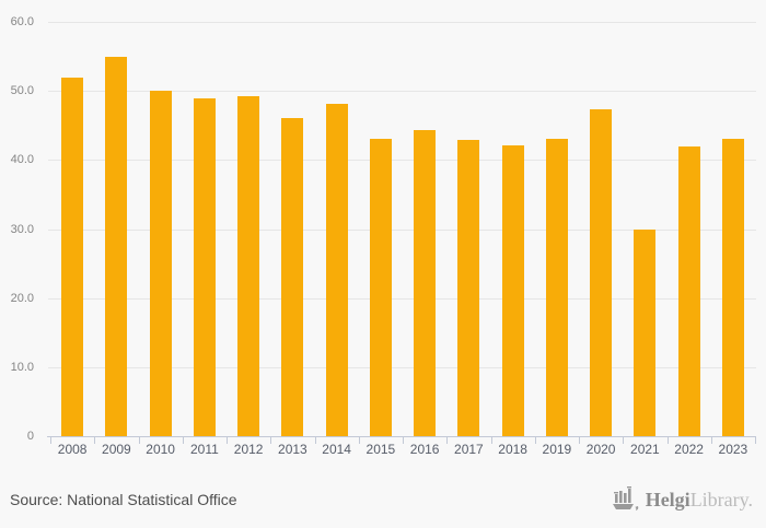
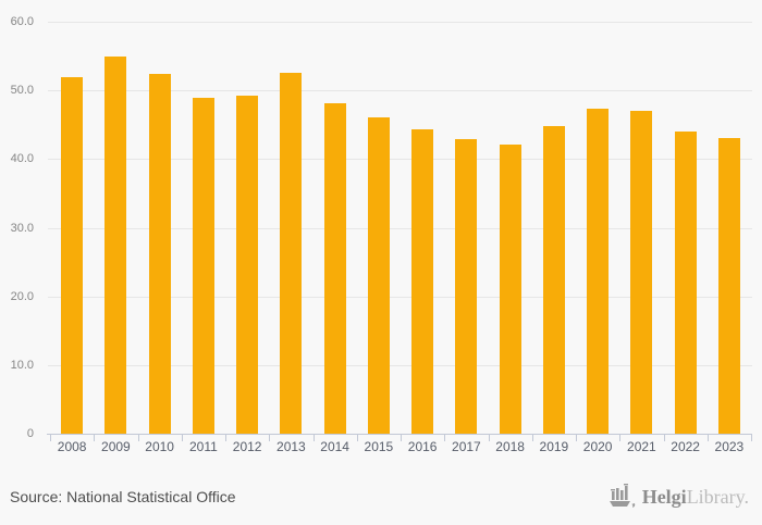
2010: 50 -> 52
2013: 46 -> 53
2015: 43 -> 46
2019: 43 -> 45
2021: 30 -> 47
2022: 42 -> 44
